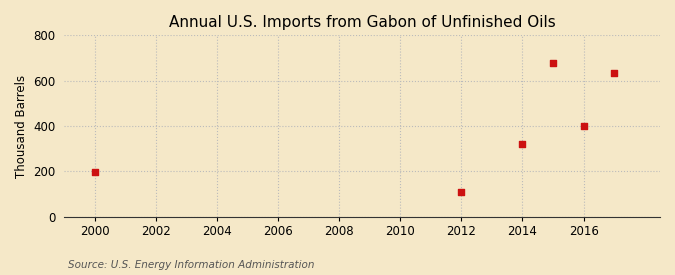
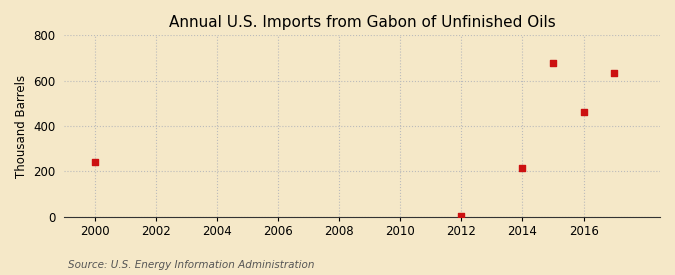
2000: 195 -> 240
2012: 110 -> 2
2014: 320 -> 215
2016: 400 -> 460
